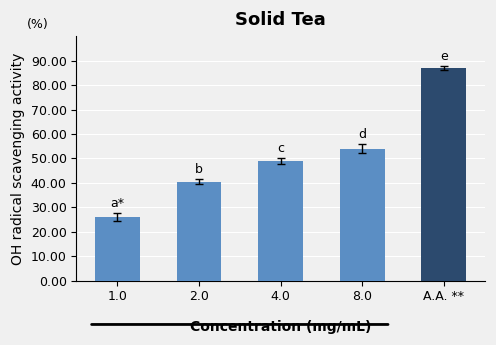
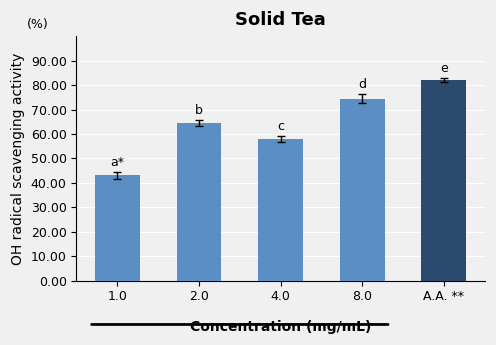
1.0: 26.0 -> 43.0
2.0: 40.5 -> 64.5
4.0: 49.0 -> 58.0
8.0: 54.0 -> 74.5
A.A. **: 87.0 -> 82.0
